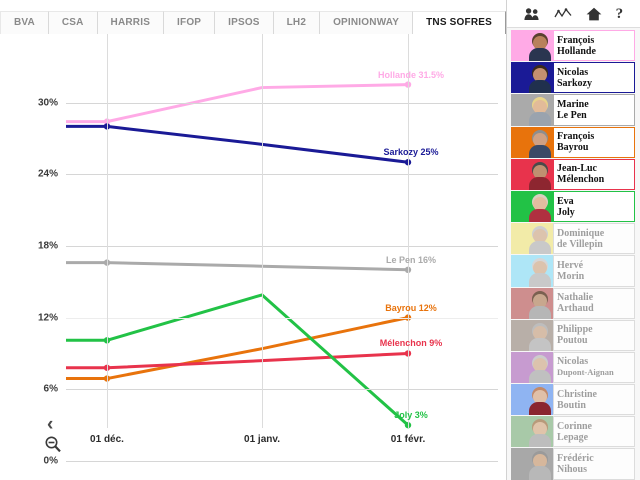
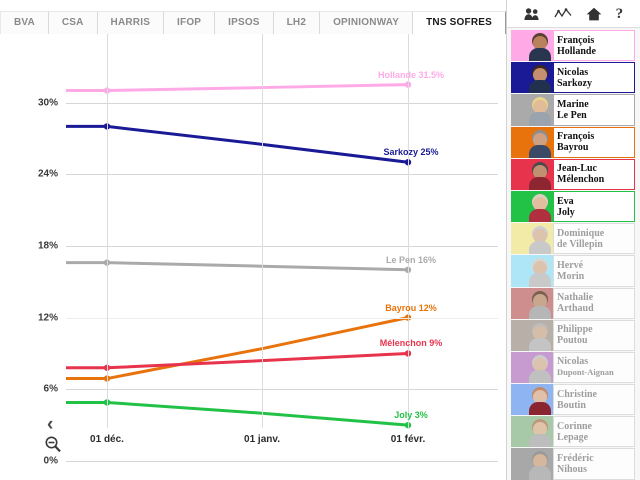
Hollande/01 déc.: 28.4% -> 31.0%
Joly/01 déc.: 10.1% -> 4.9%
Joly/01 janv.: 13.9% -> 4.0%
